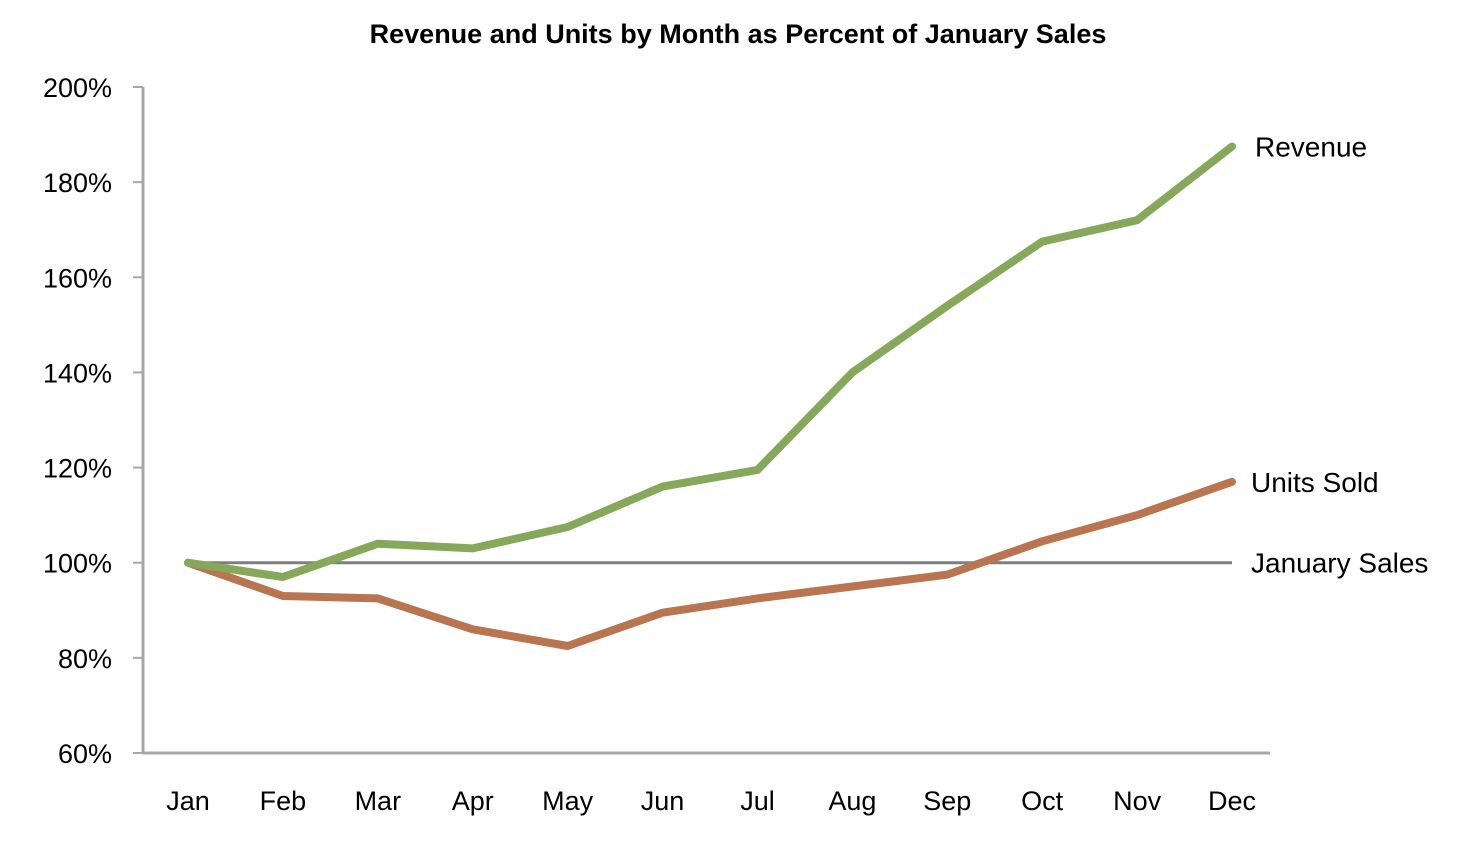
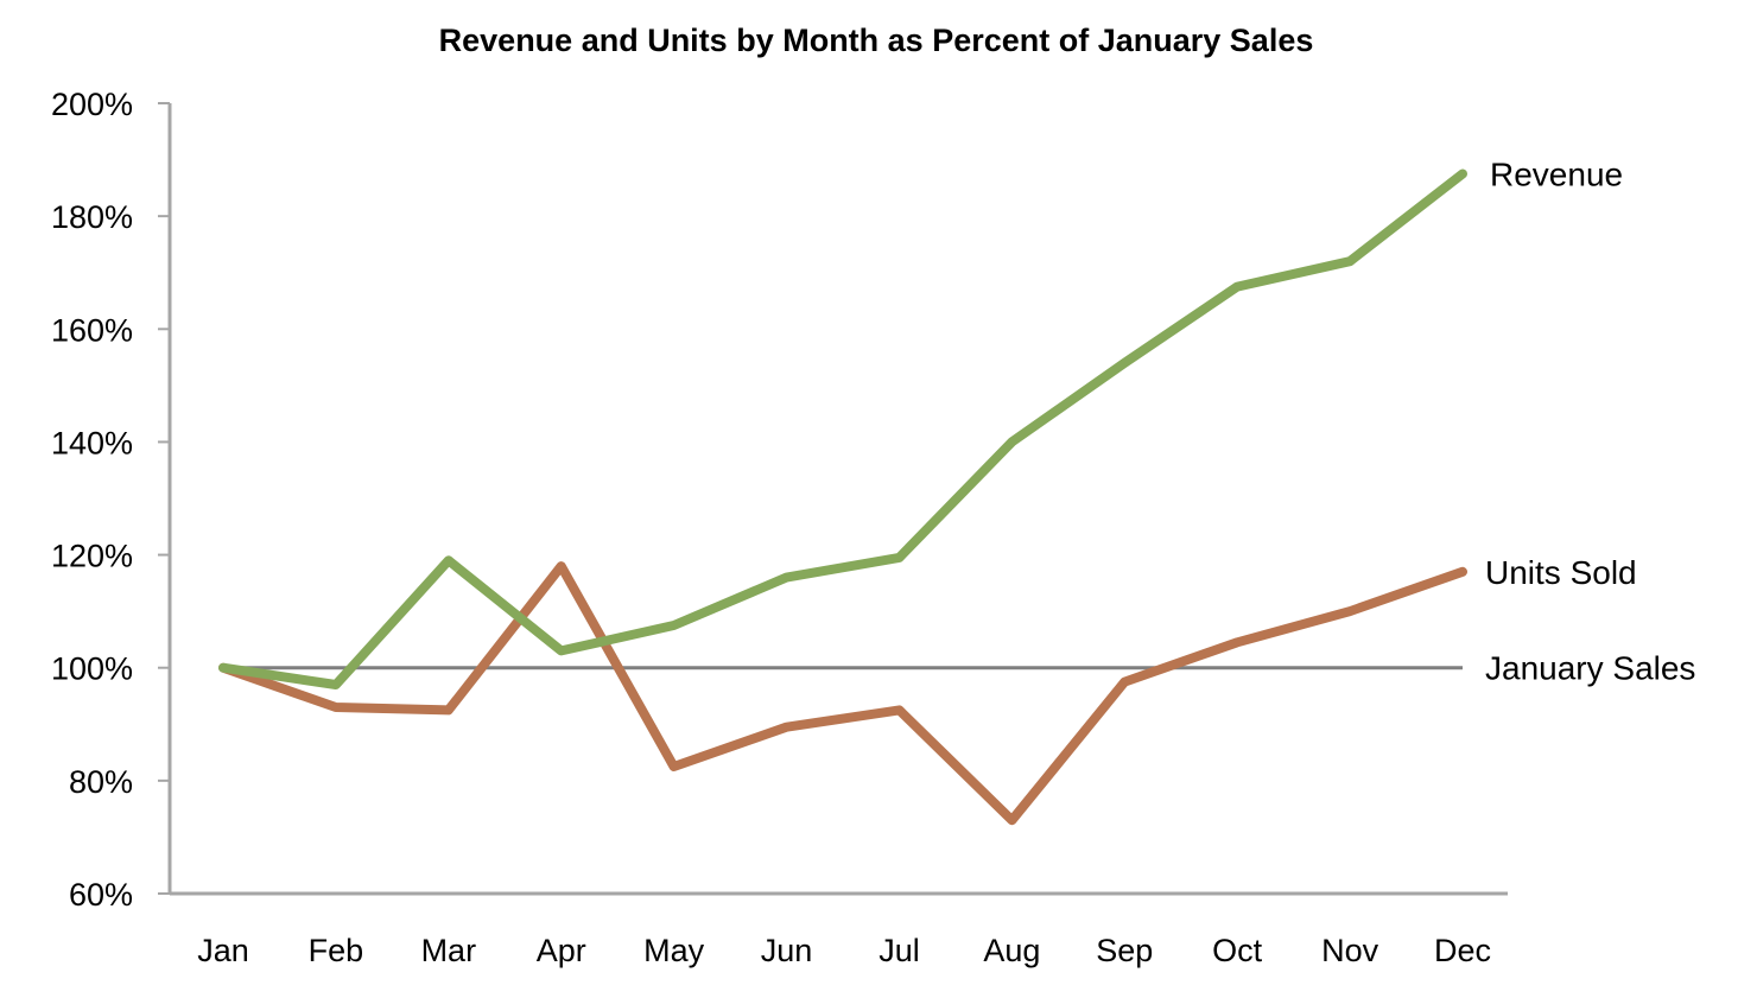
Revenue/Mar: 104% -> 119%
Units Sold/Apr: 86% -> 118%
Units Sold/Aug: 95% -> 73%
